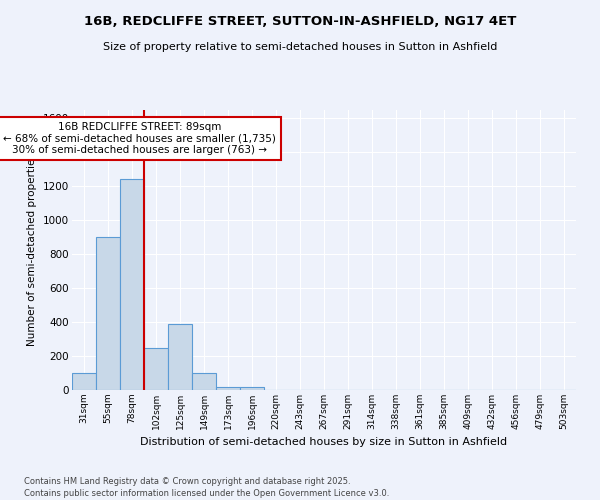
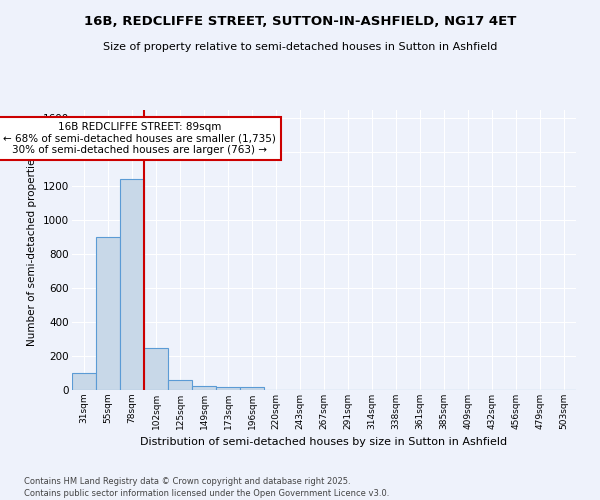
125sqm: 390 -> 60
149sqm: 100 -> 20
